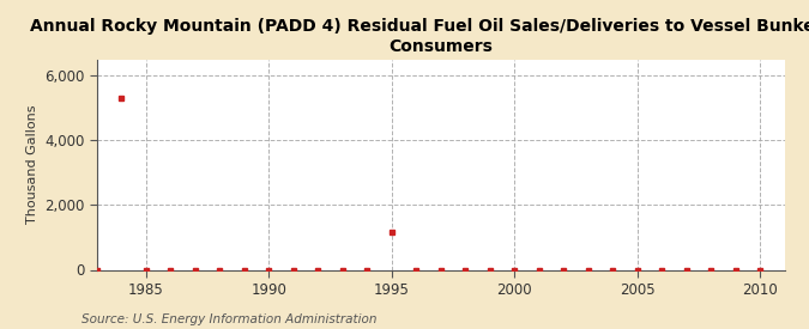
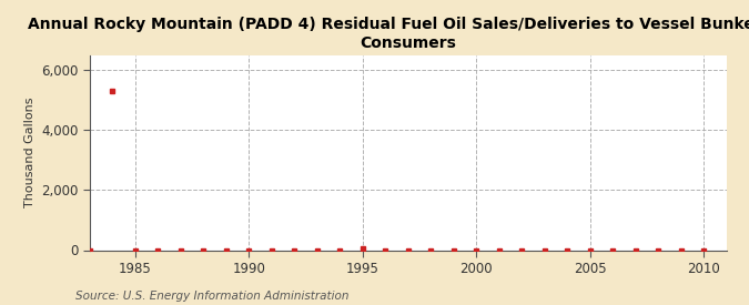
1995: 1,150 -> 60
